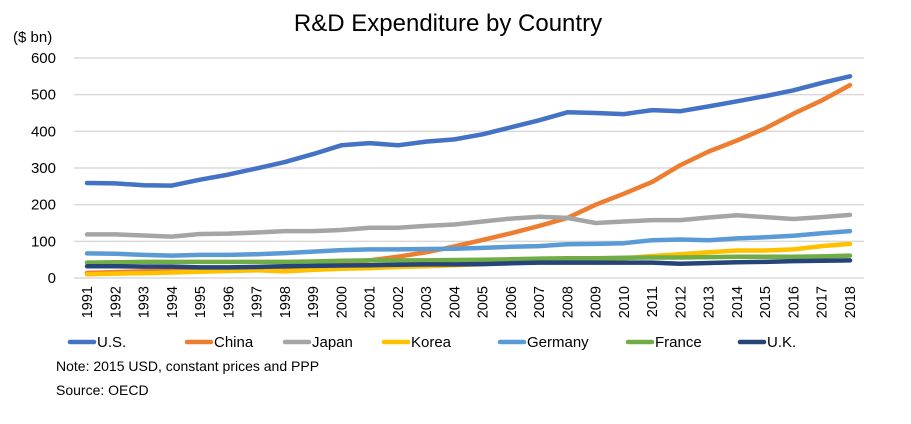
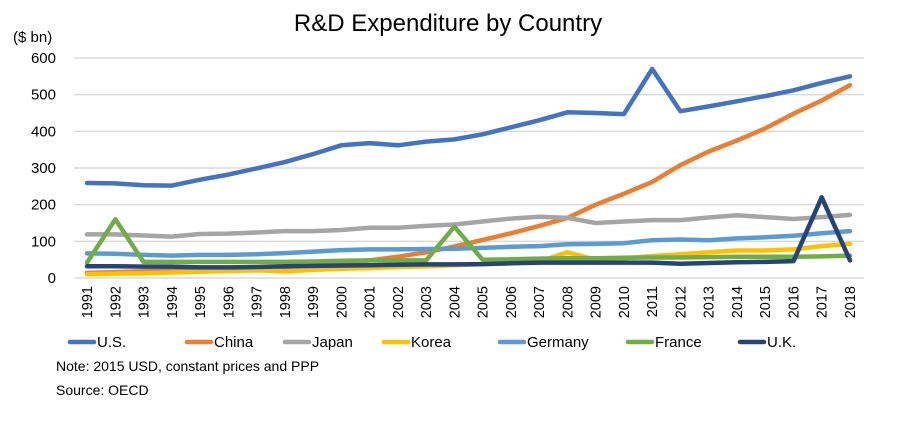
France/1992: 40 -> 160
France/2004: 50 -> 140
Korea/2008: 50 -> 70
U.S./2011: 460 -> 570
U.K./2017: 50 -> 220
